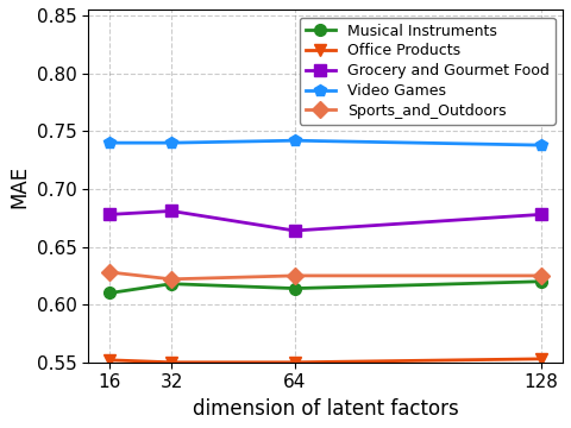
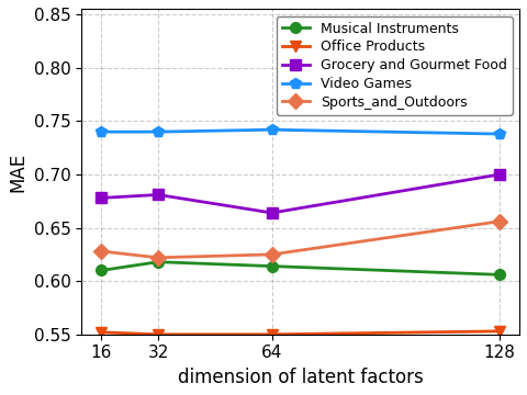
Musical Instruments/128: 0.620 -> 0.606
Grocery and Gourmet Food/128: 0.678 -> 0.700
Sports_and_Outdoors/128: 0.625 -> 0.656
